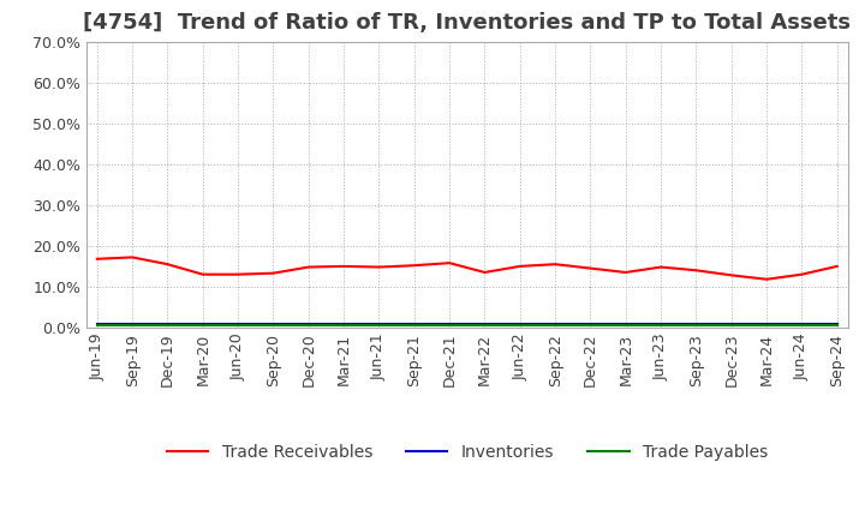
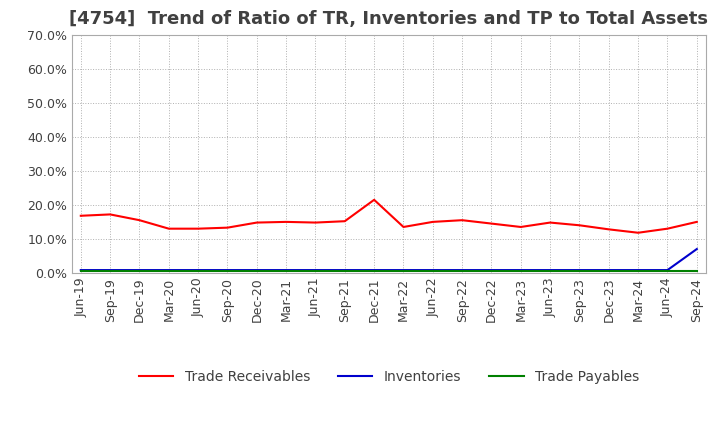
Trade Receivables/Dec-21: 15.8% -> 21.5%
Inventories/Sep-24: 0.8% -> 7.0%
